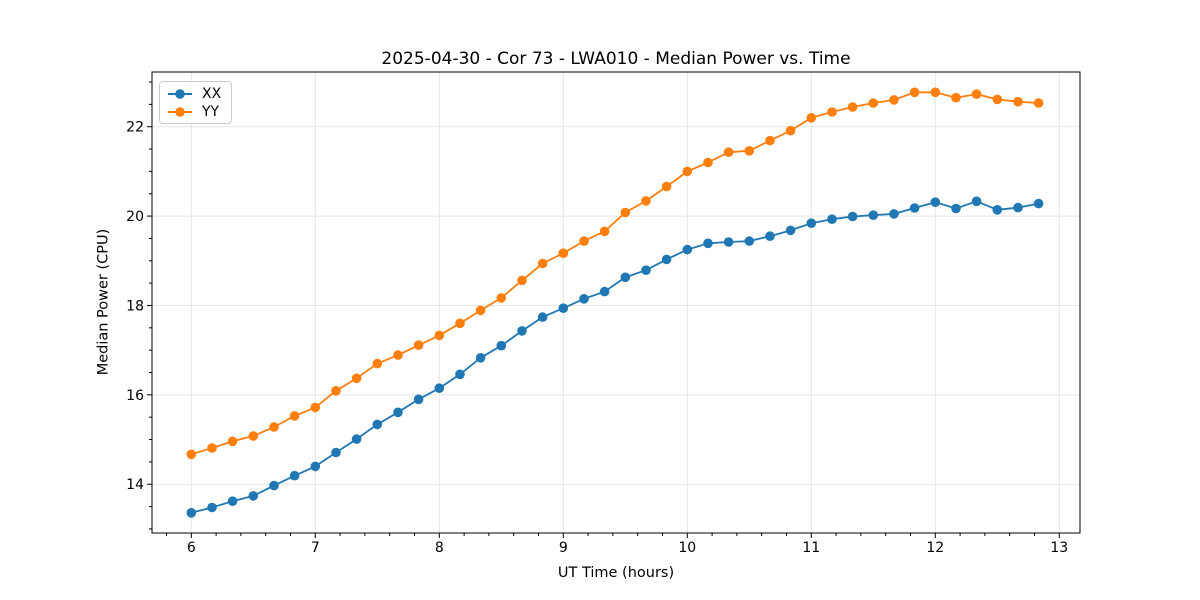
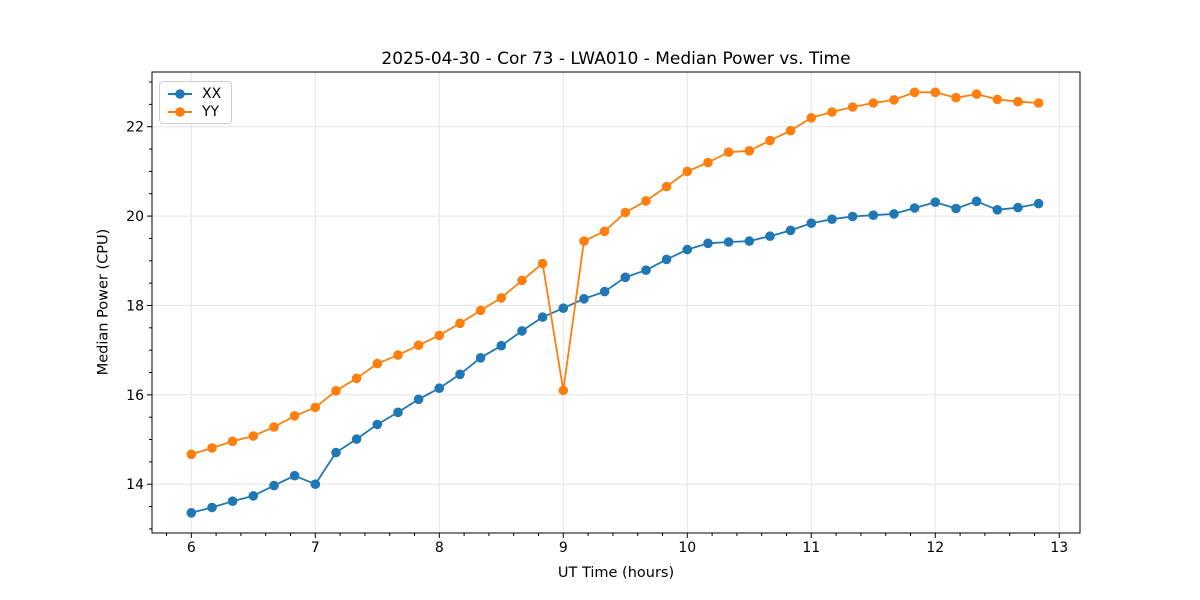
XX/7: 14.4 -> 14.0
YY/9: 19.2 -> 16.1
